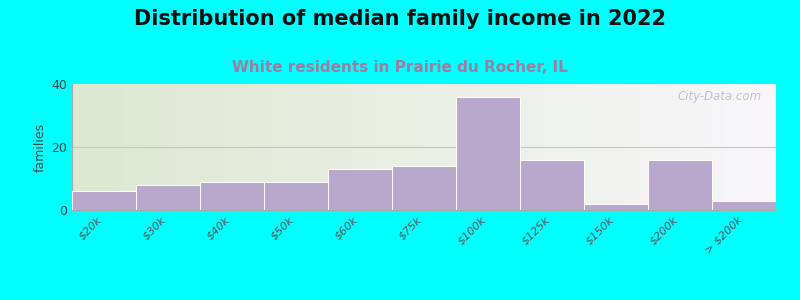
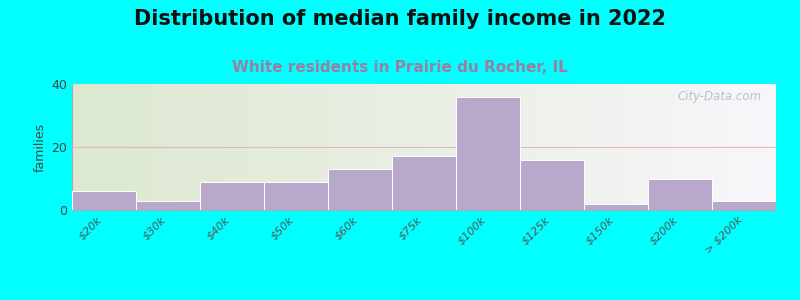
$30k: 8 -> 3
$75k: 14 -> 17
$200k: 16 -> 10
